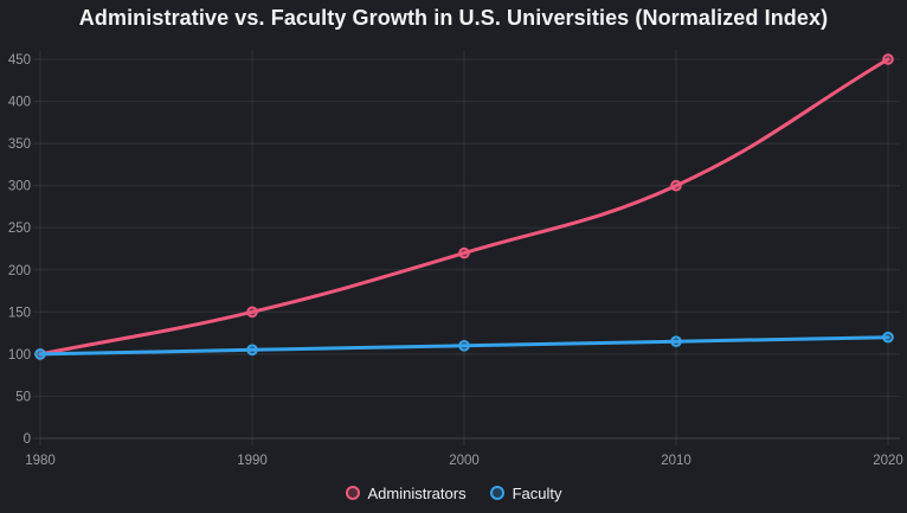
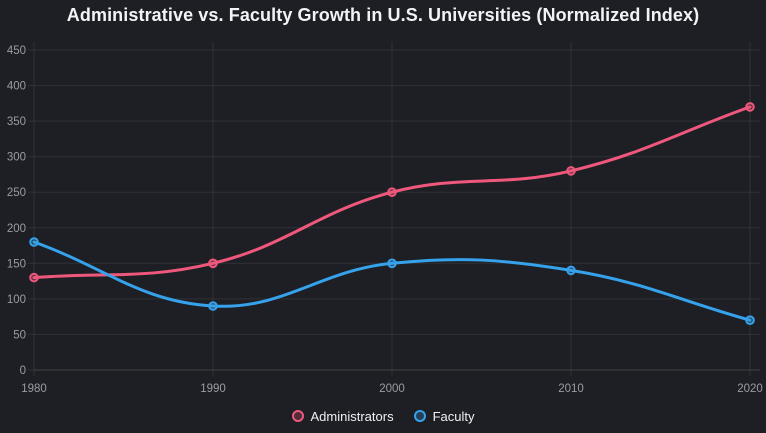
Administrators/1980: 100 -> 130
Faculty/1980: 100 -> 180
Faculty/1990: 100 -> 90
Administrators/2000: 220 -> 250
Faculty/2000: 110 -> 150
Administrators/2010: 300 -> 280
Faculty/2010: 120 -> 140
Administrators/2020: 450 -> 370
Faculty/2020: 120 -> 70
